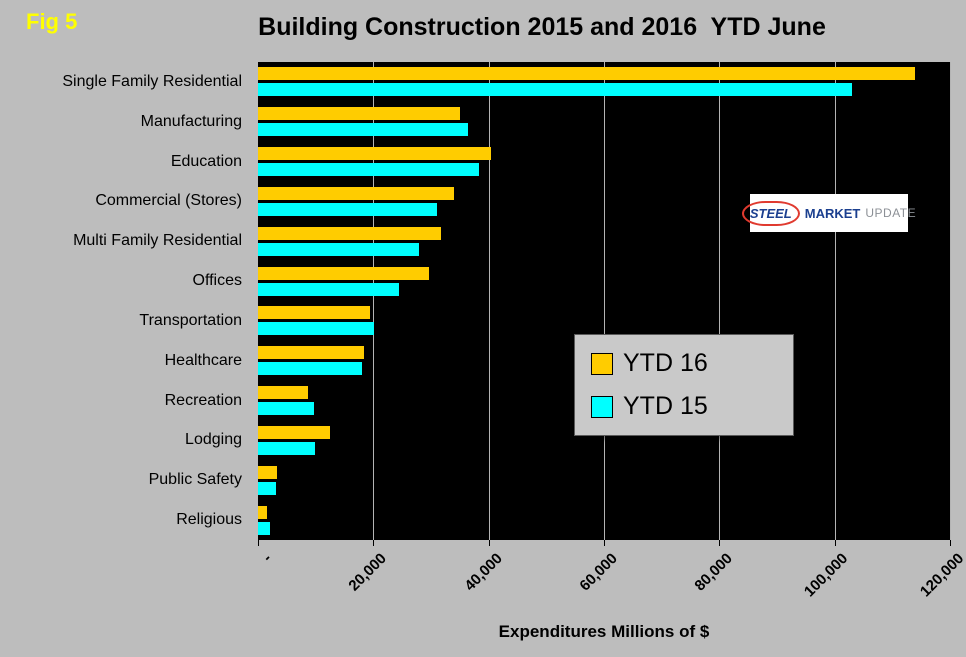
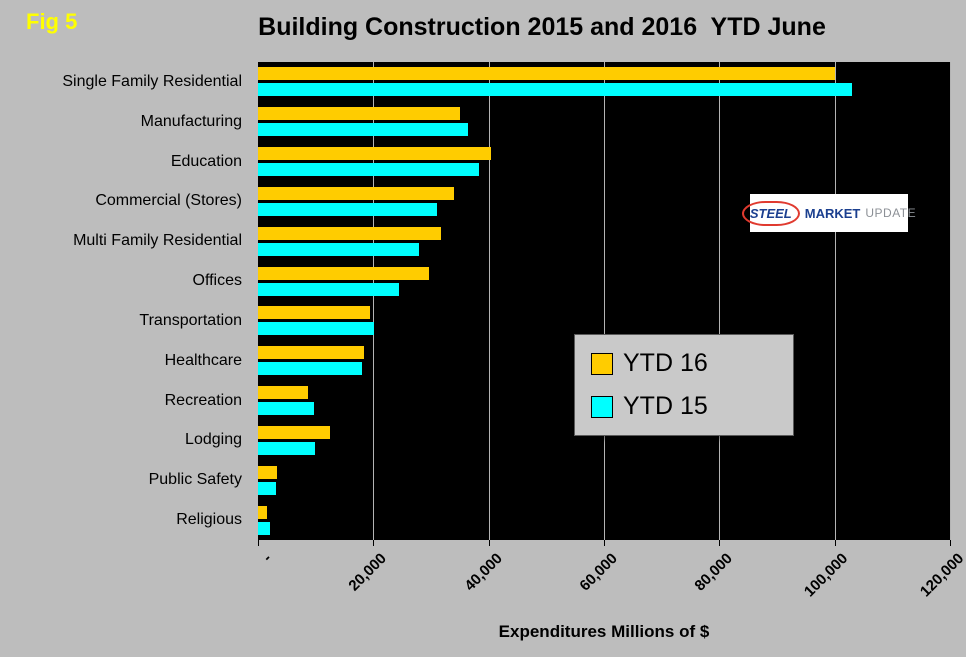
YTD 16/Single Family Residential: 114000 -> 100000
